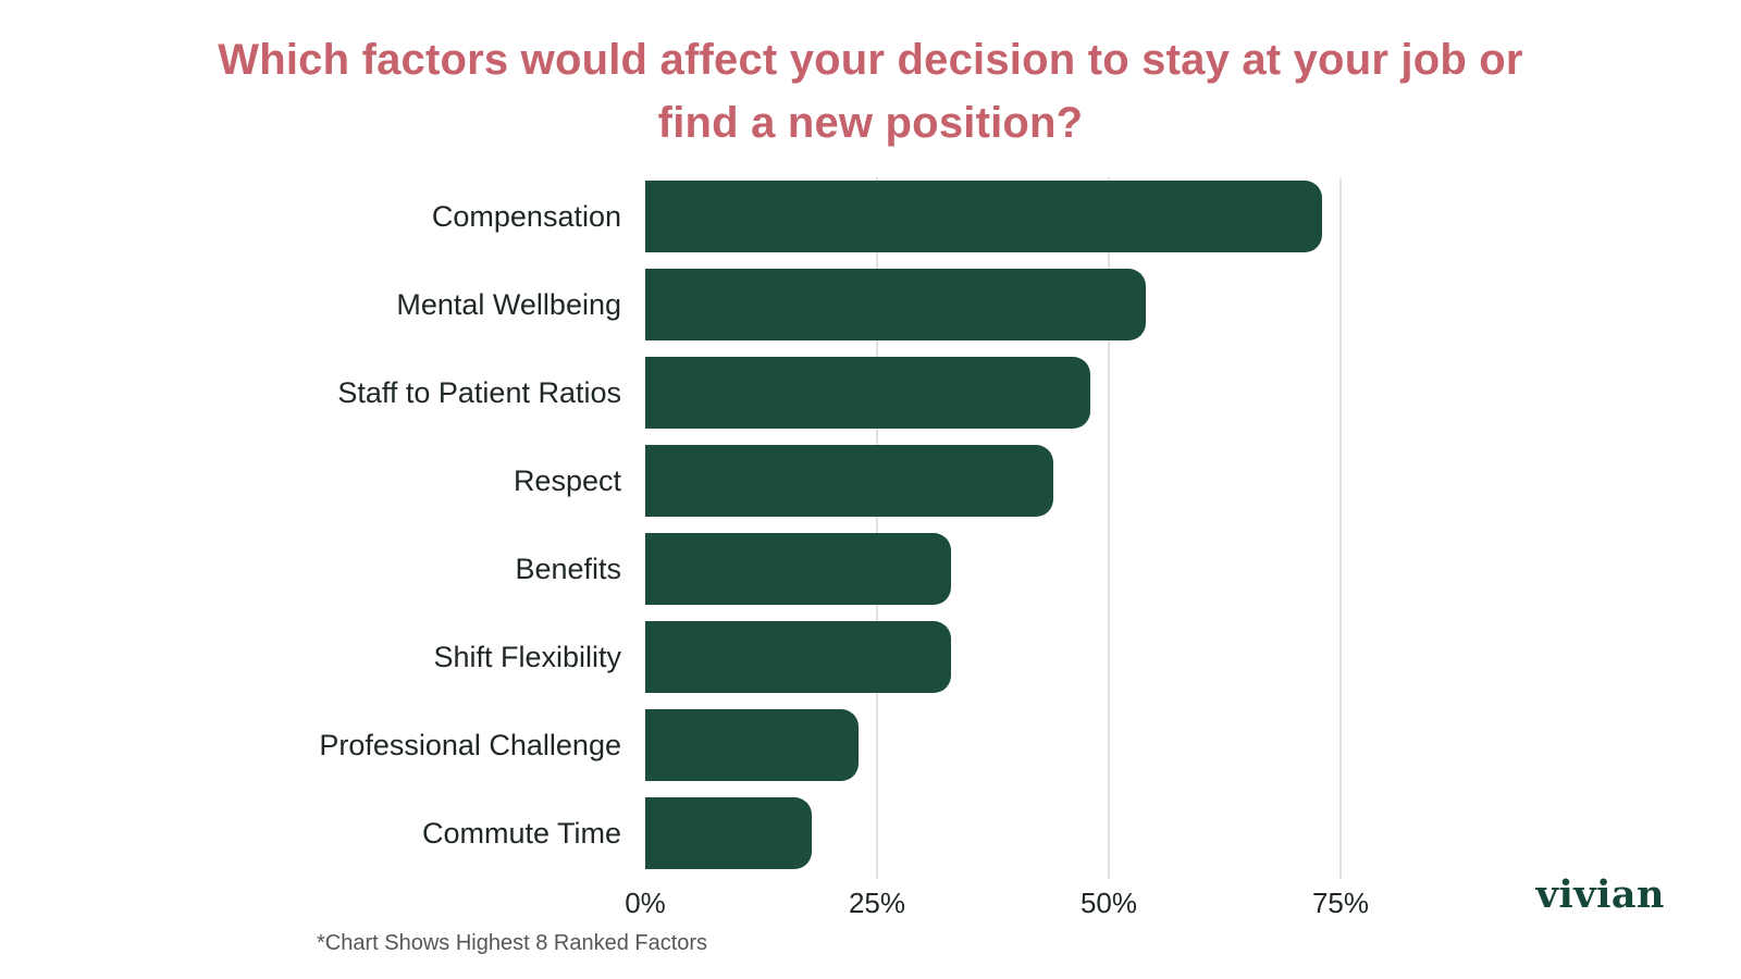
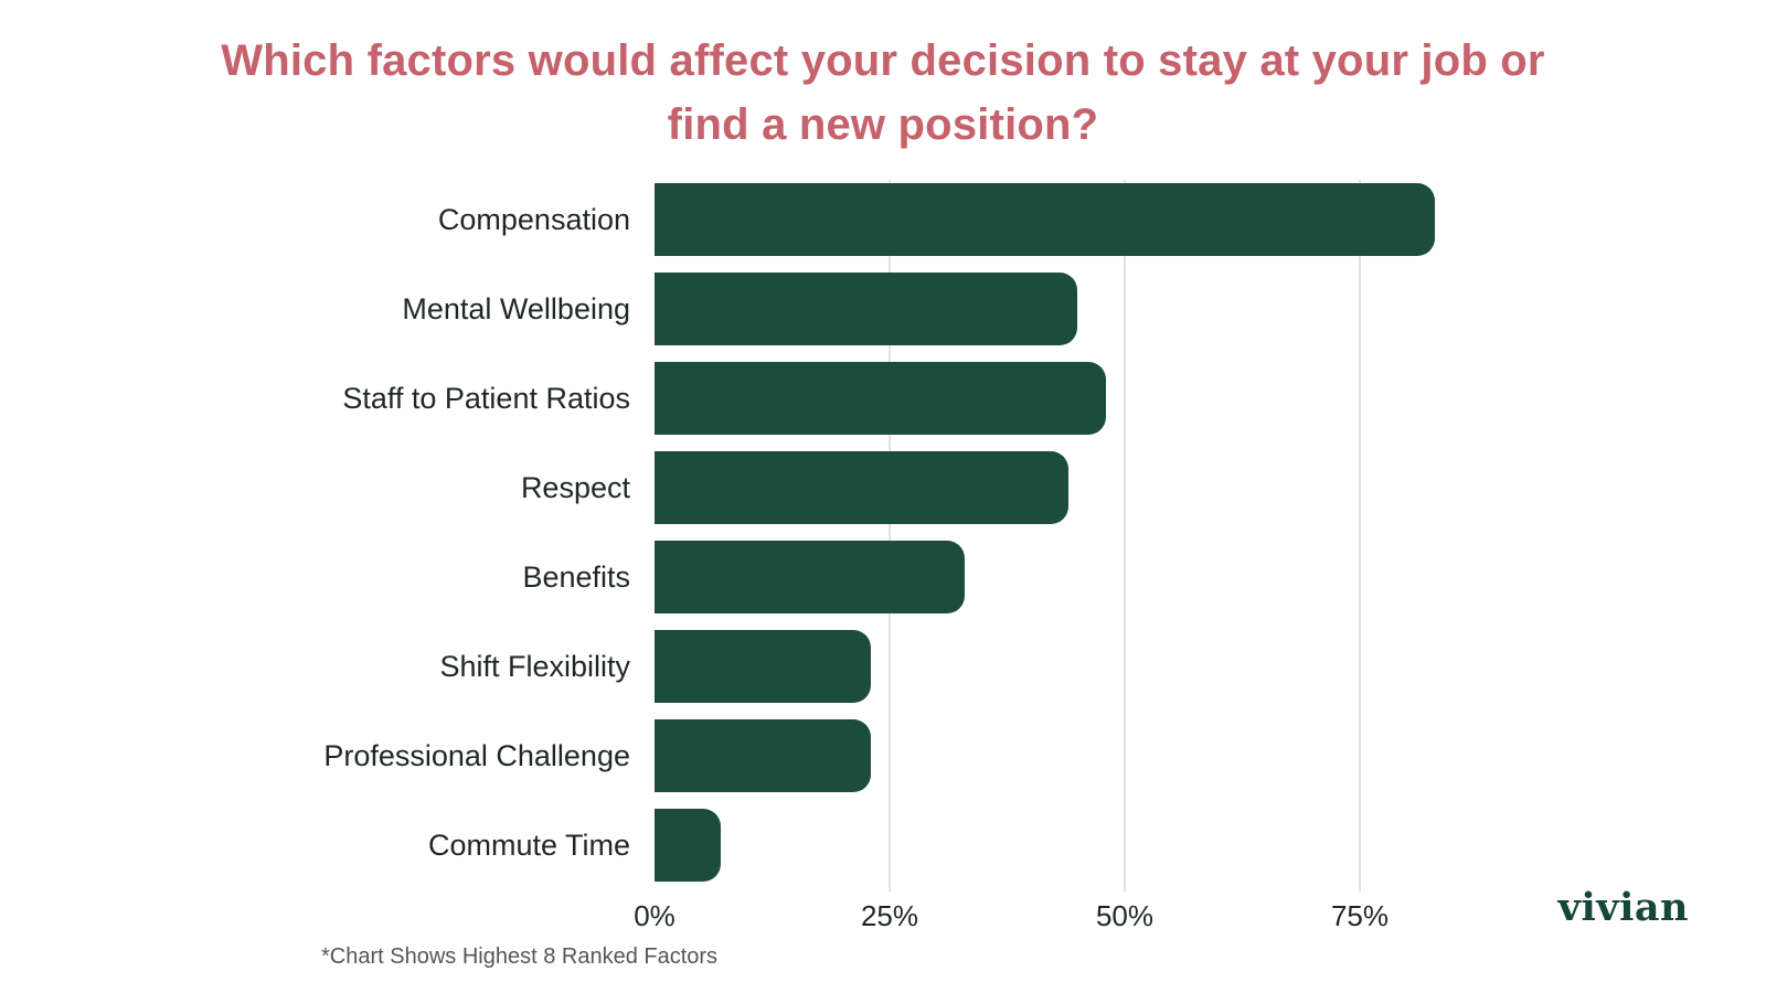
Compensation: 73% -> 83%
Mental Wellbeing: 54% -> 45%
Shift Flexibility: 33% -> 23%
Commute Time: 18% -> 7%
